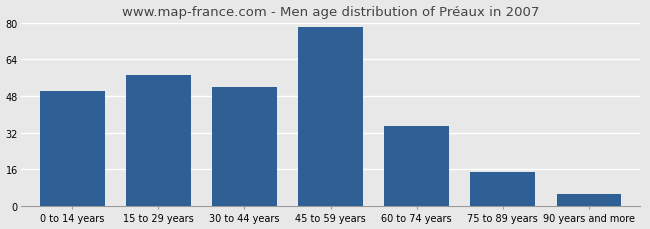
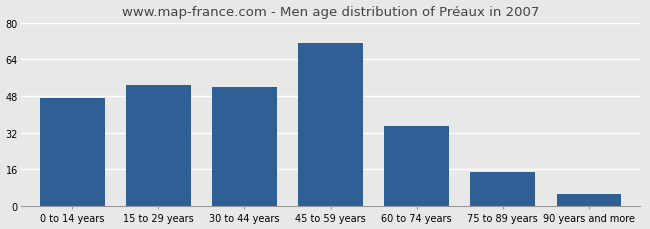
0 to 14 years: 50 -> 47
15 to 29 years: 57 -> 53
45 to 59 years: 78 -> 71
